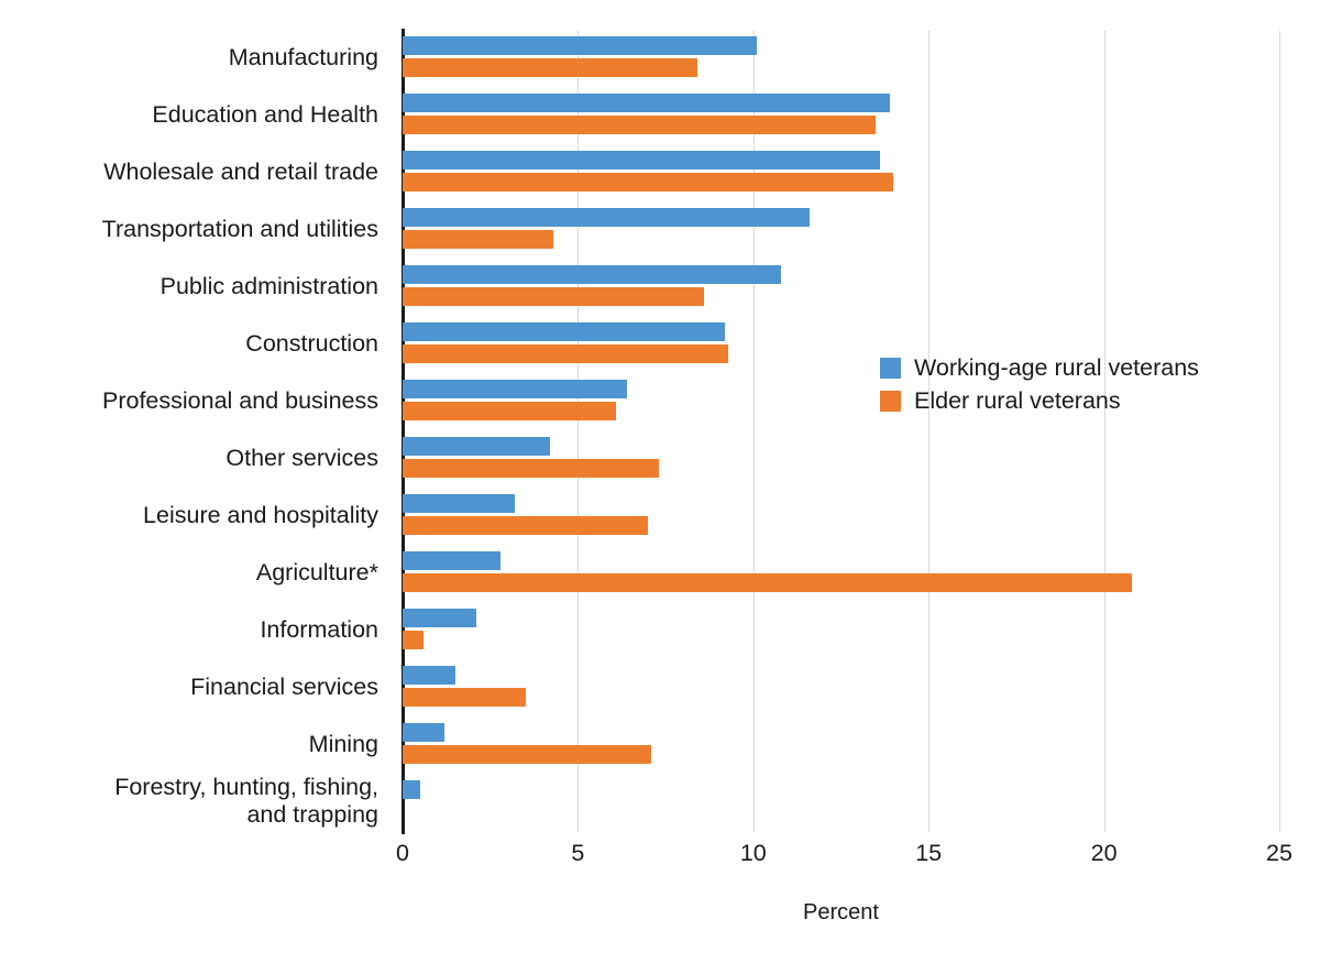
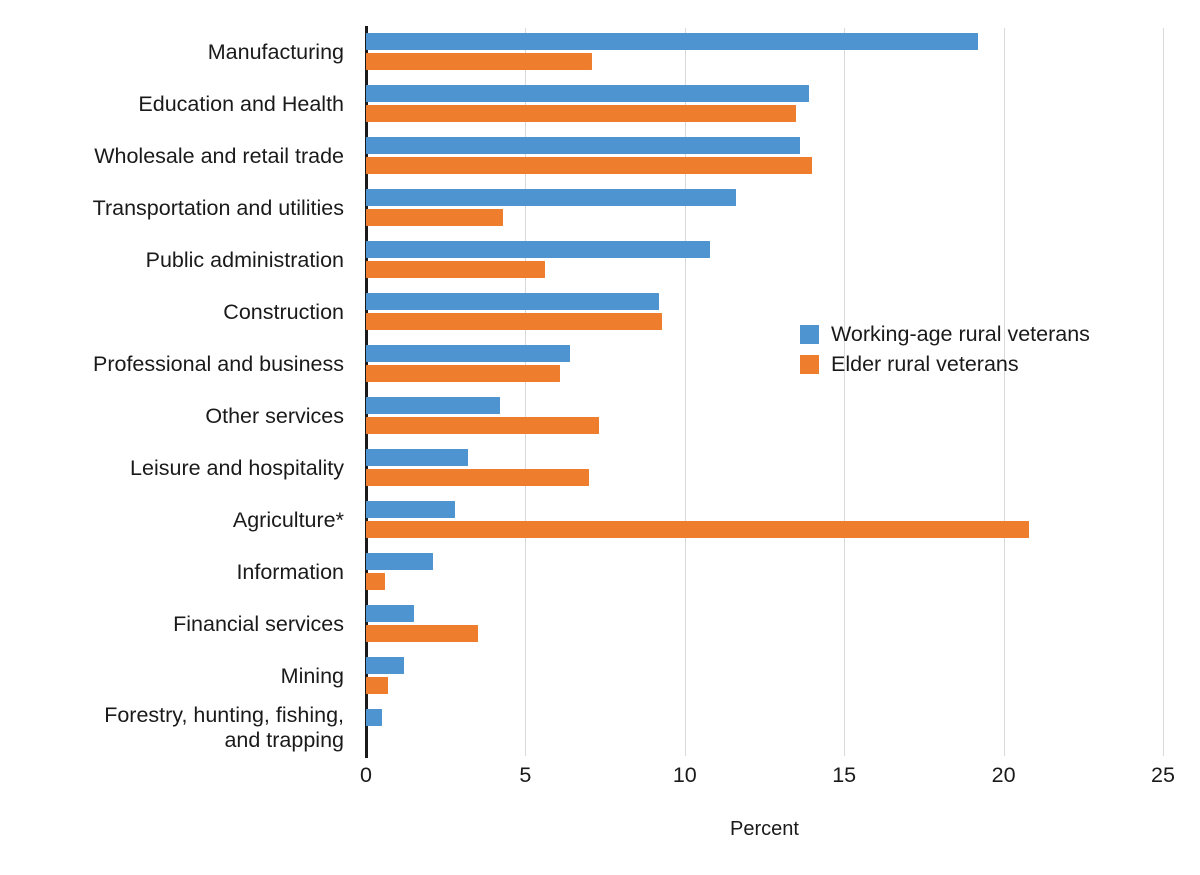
Working-age rural veterans/Manufacturing: 10.1 -> 19.2
Elder rural veterans/Manufacturing: 8.4 -> 7.1
Elder rural veterans/Public administration: 8.6 -> 5.6
Elder rural veterans/Mining: 7.1 -> 0.7
